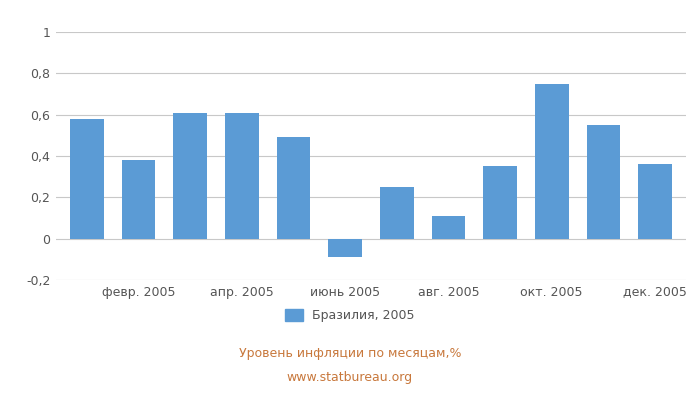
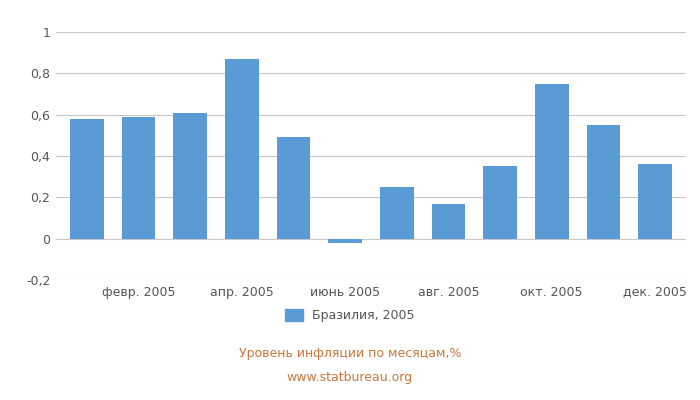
февр. 2005: 0,38 -> 0,59
апр. 2005: 0,61 -> 0,87
июнь 2005: -0,09 -> -0,02
авг. 2005: 0,11 -> 0,17
